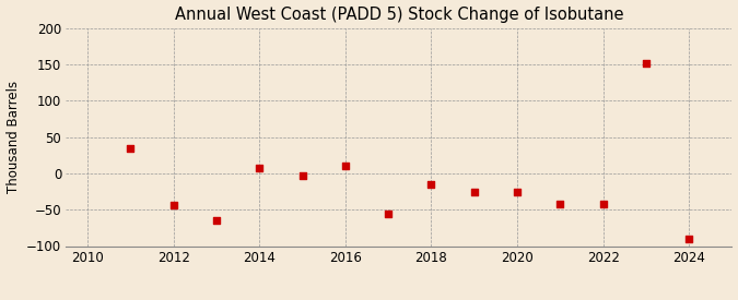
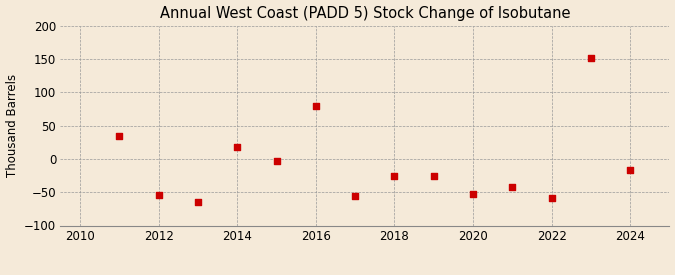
2012: -43 -> -54
2014: 7 -> 18
2016: 10 -> 80
2018: -15 -> -26
2020: -25 -> -52
2022: -42 -> -58
2024: -90 -> -16
